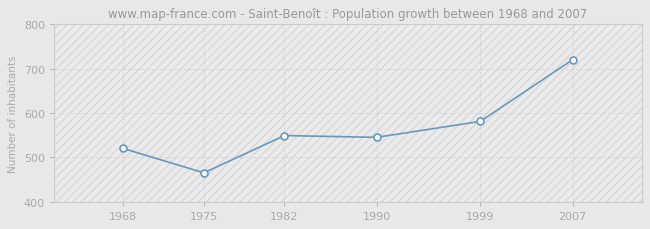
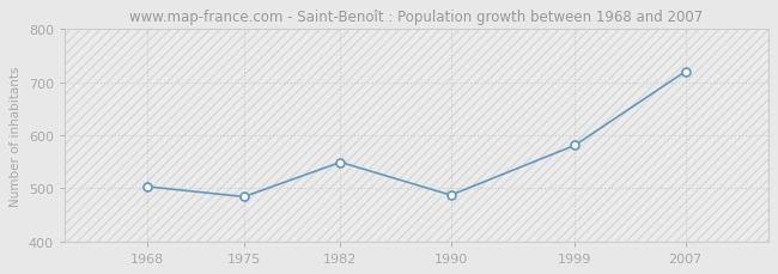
1968: 520 -> 503
1975: 465 -> 484
1990: 545 -> 487
